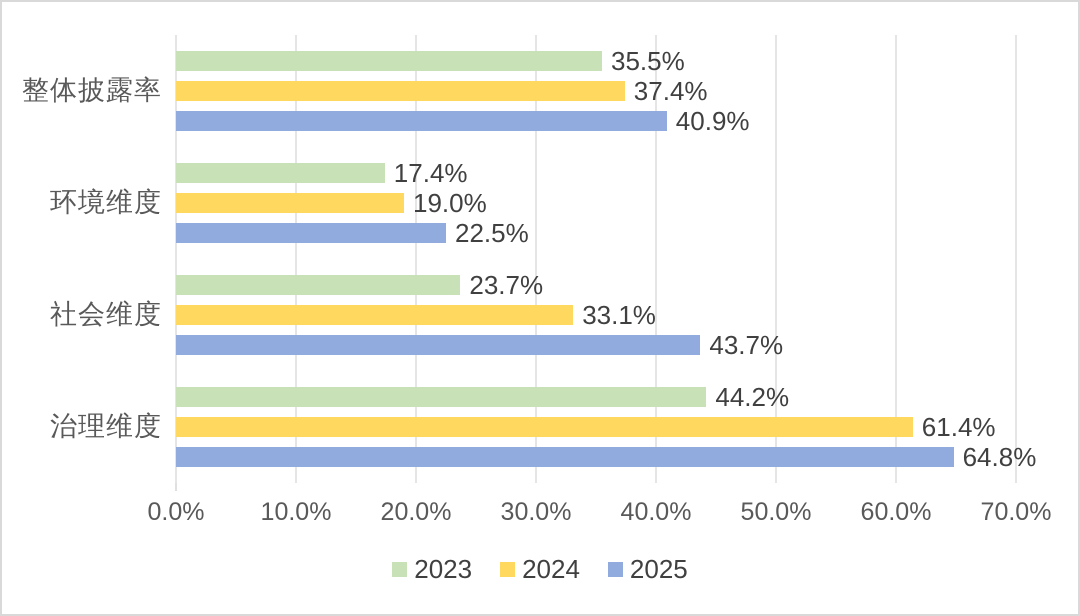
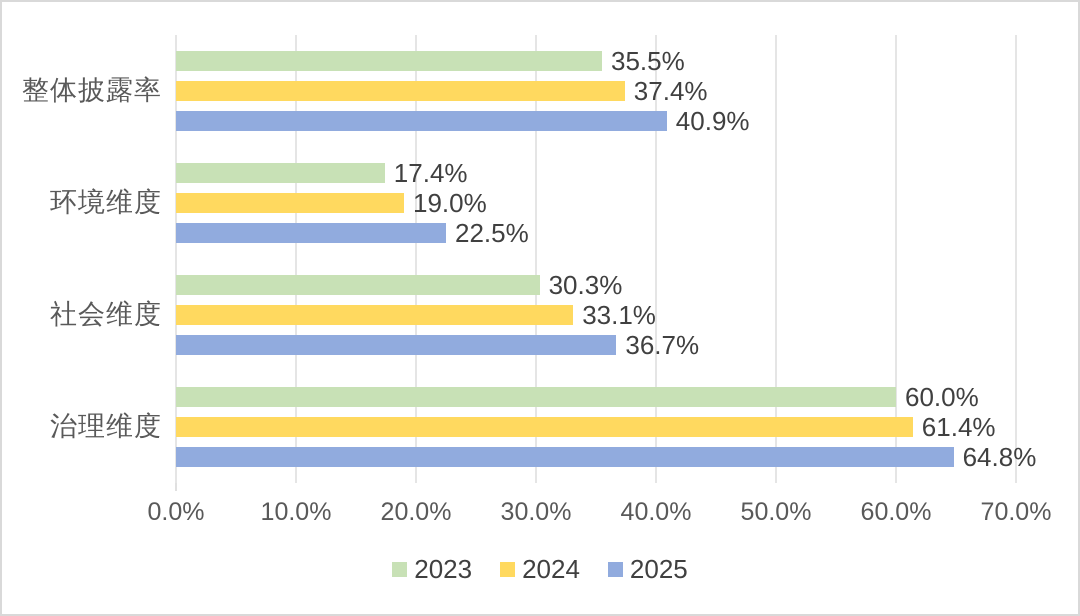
2023/社会维度: 23.7% -> 30.3%
2025/社会维度: 43.7% -> 36.7%
2023/治理维度: 44.2% -> 60.0%
